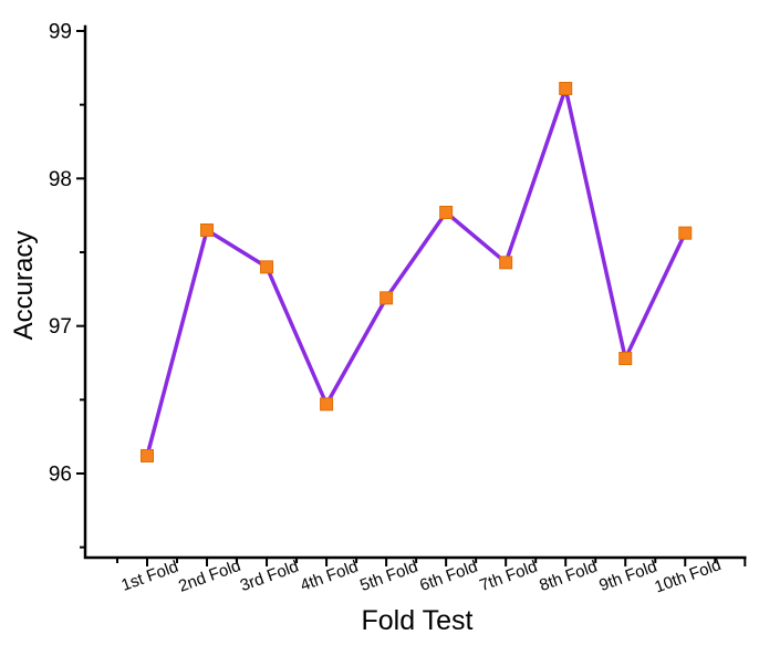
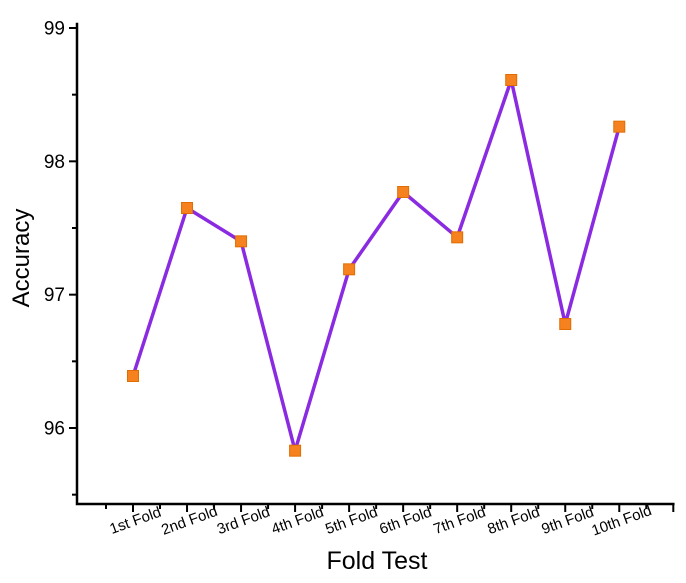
1st Fold: 96.12 -> 96.39
4th Fold: 96.47 -> 95.83
10th Fold: 97.63 -> 98.26
